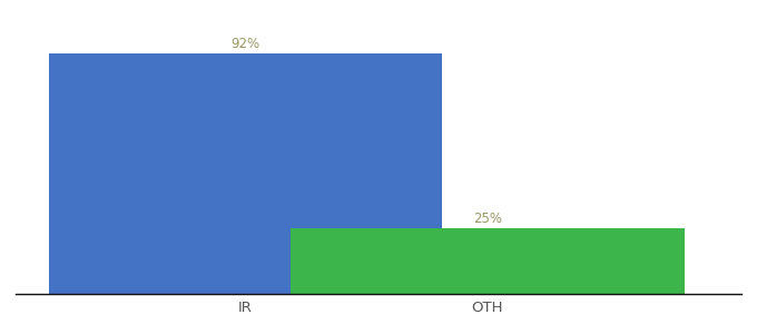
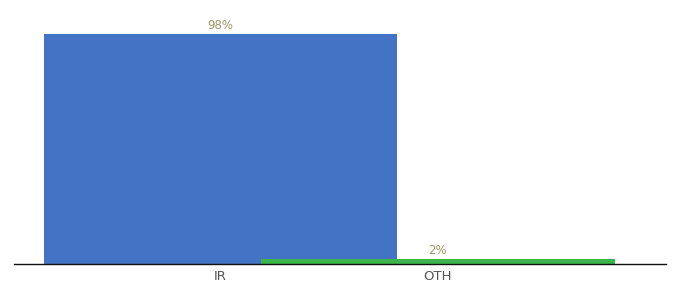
IR: 92% -> 98%
OTH: 25% -> 2%
